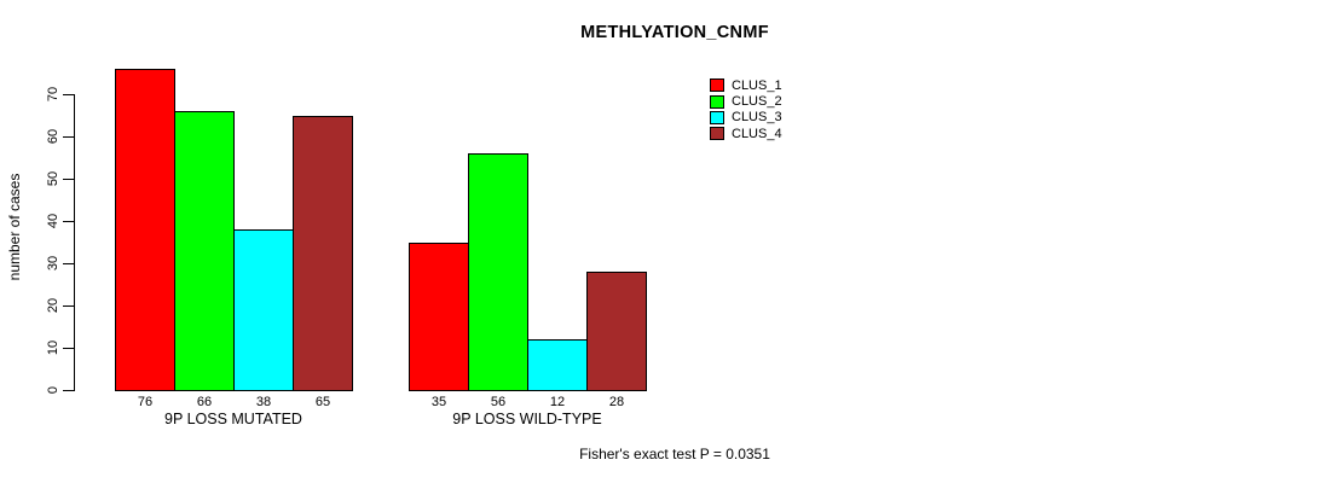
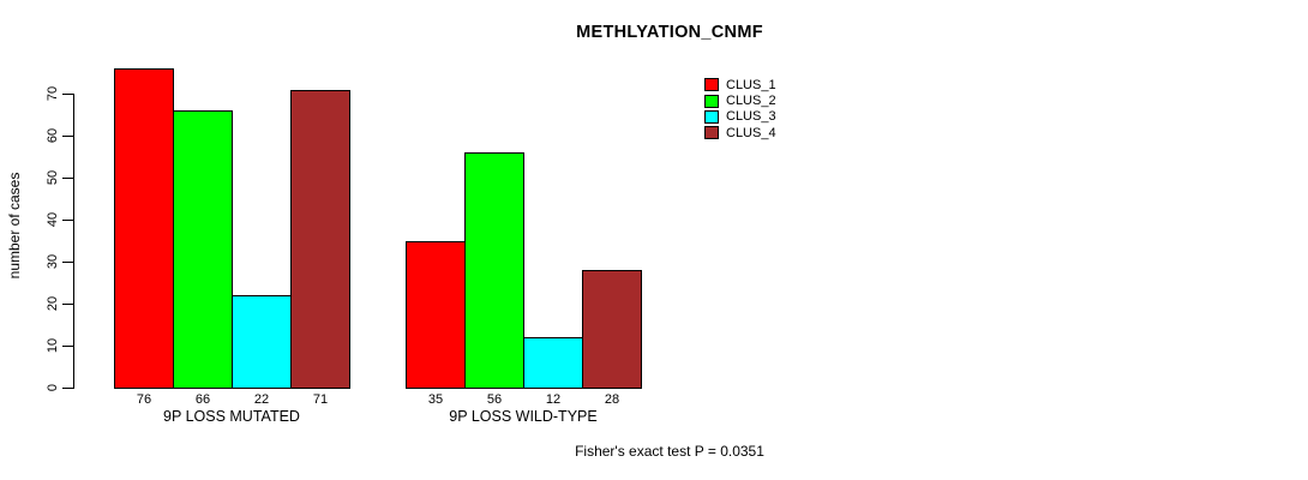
CLUS_3/9P LOSS MUTATED: 38 -> 22
CLUS_4/9P LOSS MUTATED: 65 -> 71
